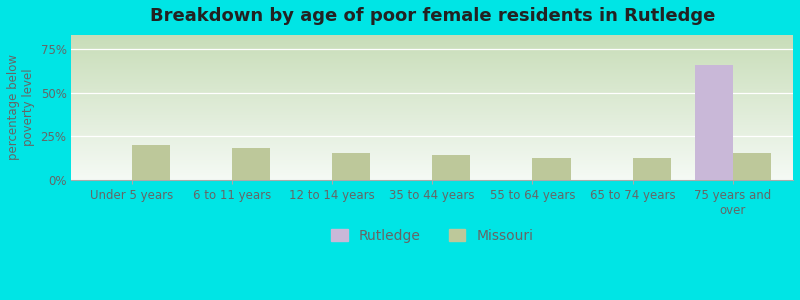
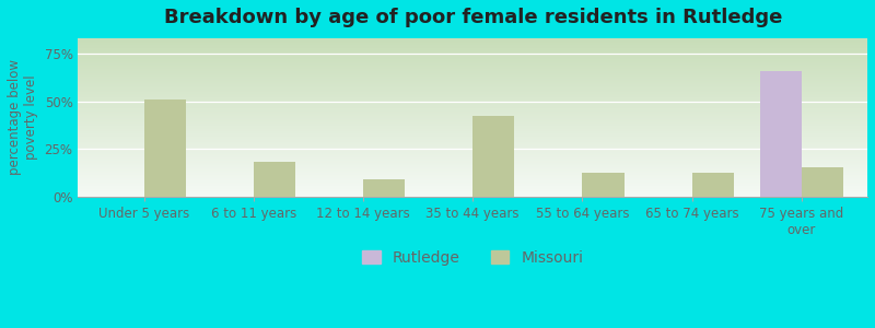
Missouri/Under 5 years: 20% -> 51%
Missouri/12 to 14 years: 16% -> 9%
Missouri/35 to 44 years: 14% -> 42%
